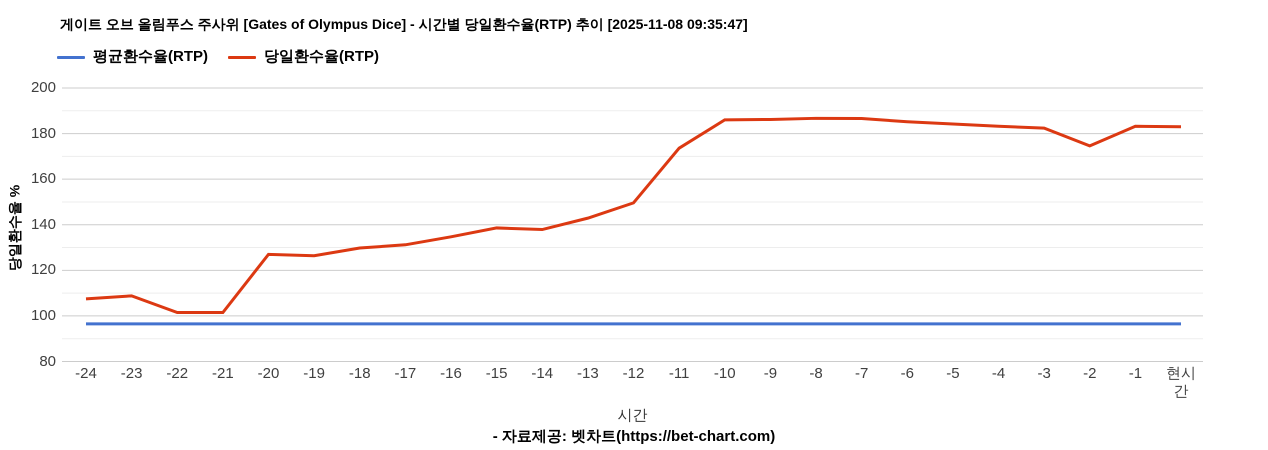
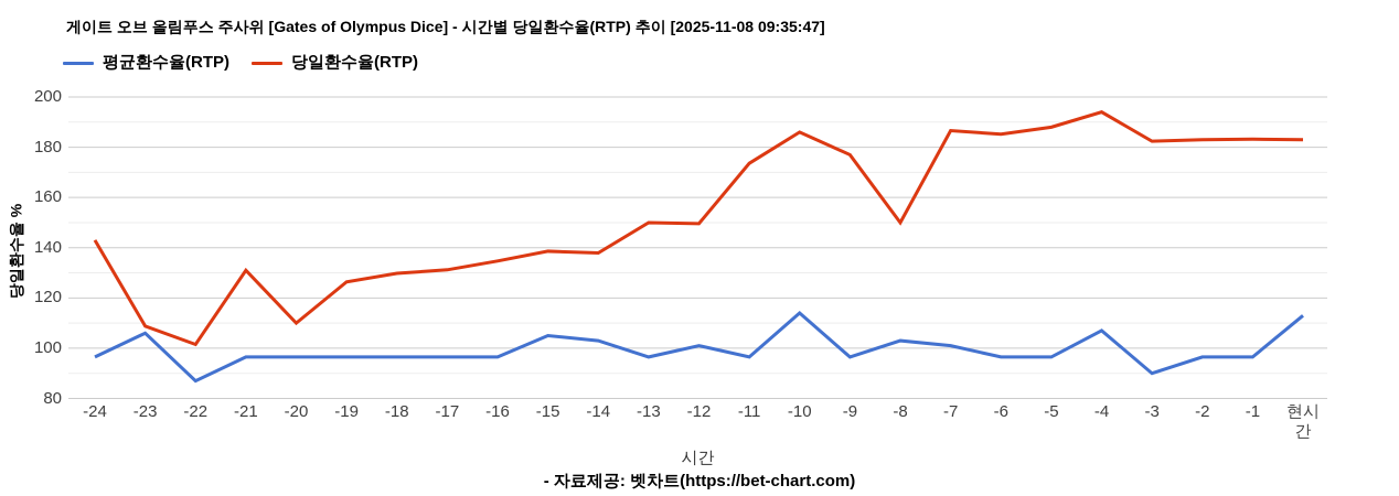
당일환수율(RTP)/-24: 108 -> 143
평균환수율(RTP)/-23: 96 -> 106
평균환수율(RTP)/-22: 96 -> 87
당일환수율(RTP)/-21: 102 -> 131
당일환수율(RTP)/-20: 127 -> 110
평균환수율(RTP)/-15: 96 -> 105
평균환수율(RTP)/-14: 96 -> 103
당일환수율(RTP)/-13: 143 -> 150
평균환수율(RTP)/-12: 96 -> 101
평균환수율(RTP)/-10: 96 -> 114
당일환수율(RTP)/-9: 186 -> 177
평균환수율(RTP)/-8: 96 -> 103
당일환수율(RTP)/-8: 187 -> 150
평균환수율(RTP)/-7: 96 -> 101
당일환수율(RTP)/-5: 184 -> 188
평균환수율(RTP)/-4: 96 -> 107
당일환수율(RTP)/-4: 183 -> 194
평균환수율(RTP)/-3: 96 -> 90
당일환수율(RTP)/-2: 175 -> 183
평균환수율(RTP)/현시간: 96 -> 113
